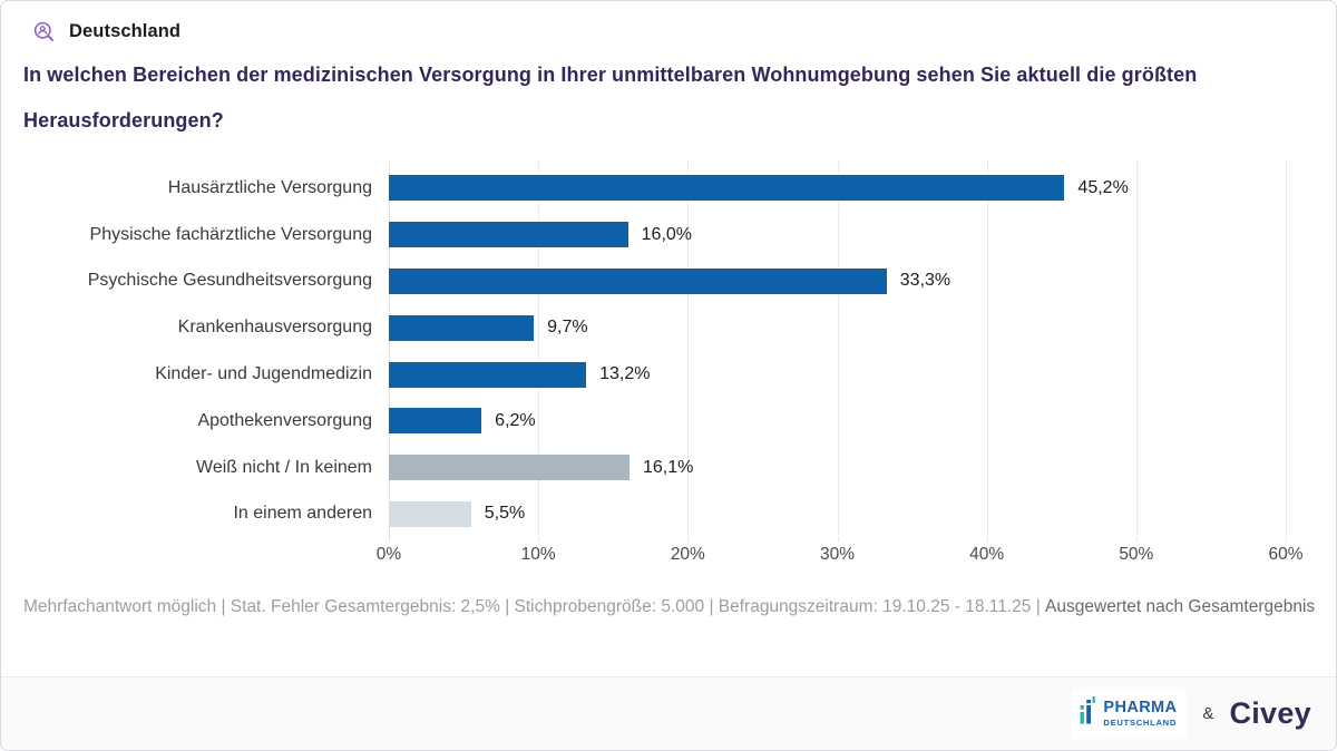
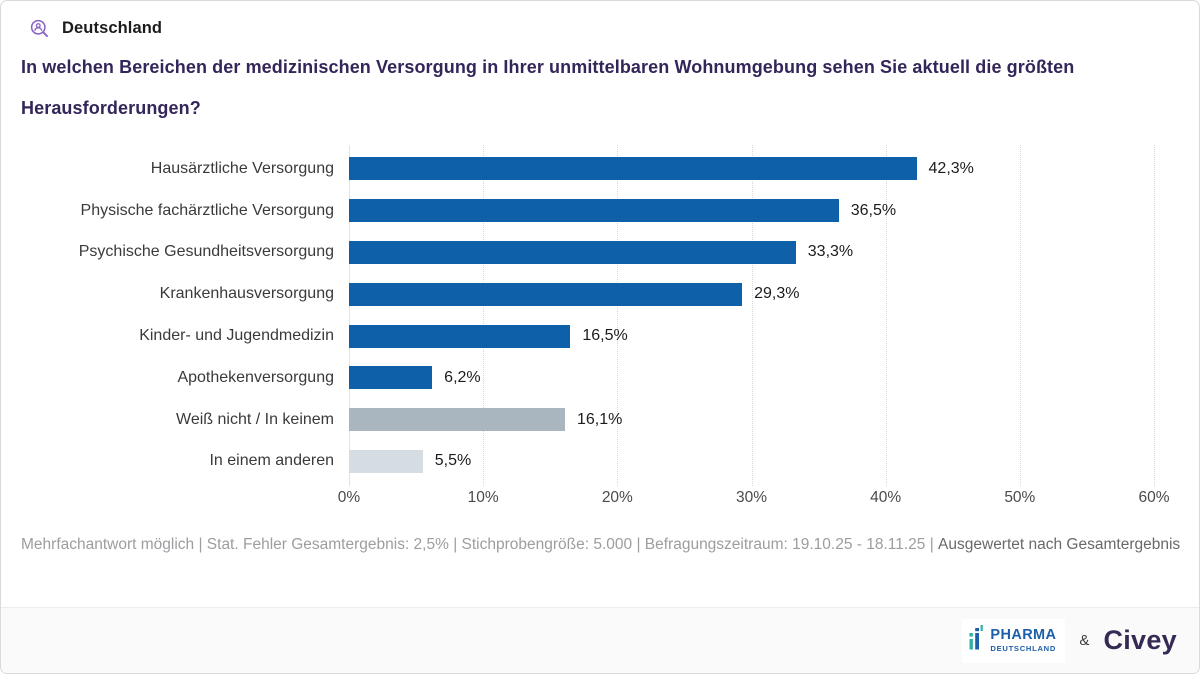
Hausärztliche Versorgung: 45,2% -> 42,3%
Physische fachärztliche Versorgung: 16,0% -> 36,5%
Krankenhausversorgung: 9,7% -> 29,3%
Kinder- und Jugendmedizin: 13,2% -> 16,5%
